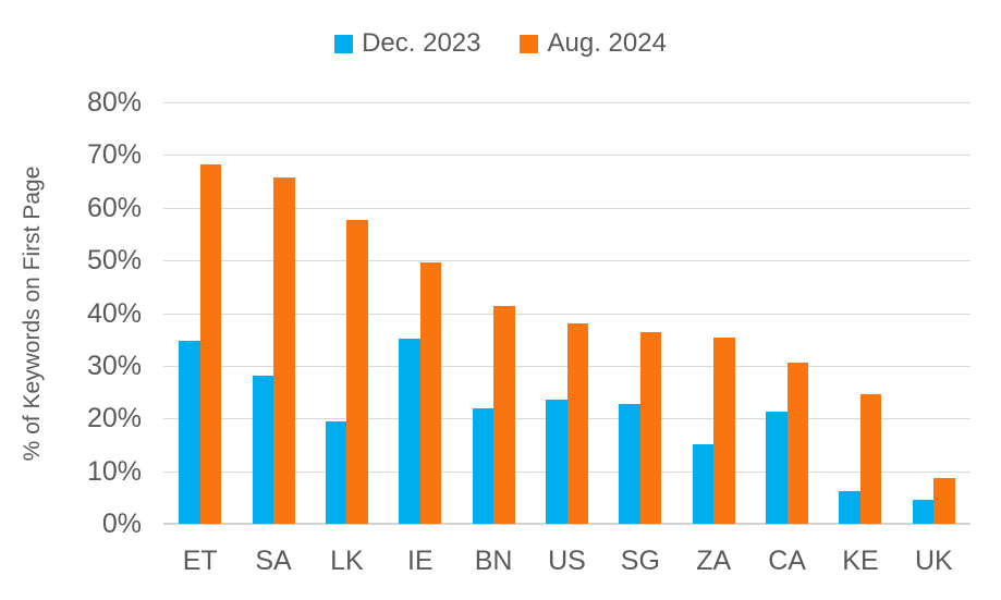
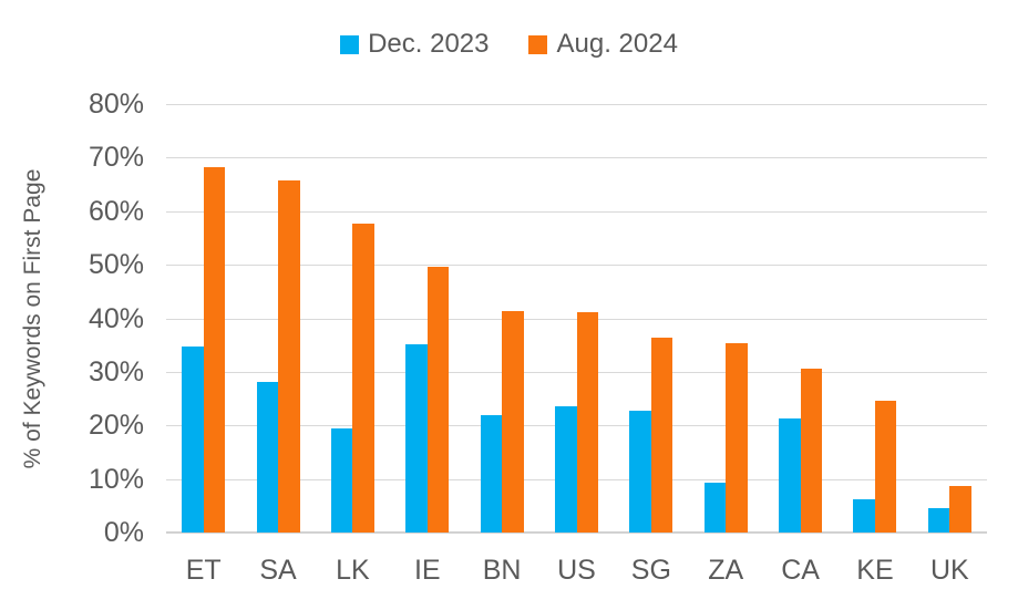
Aug. 2024/US: 38% -> 41%
Dec. 2023/ZA: 15% -> 9%
